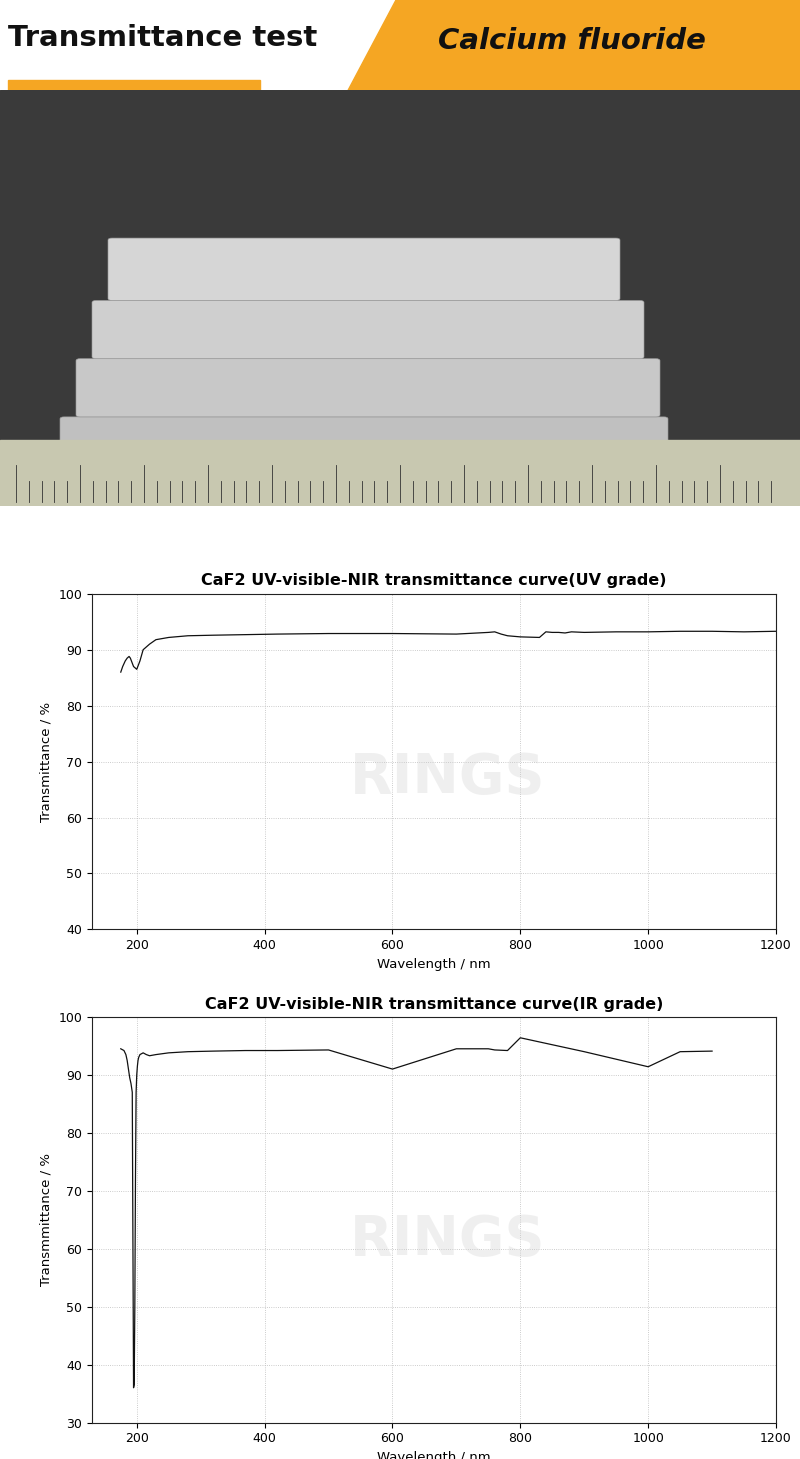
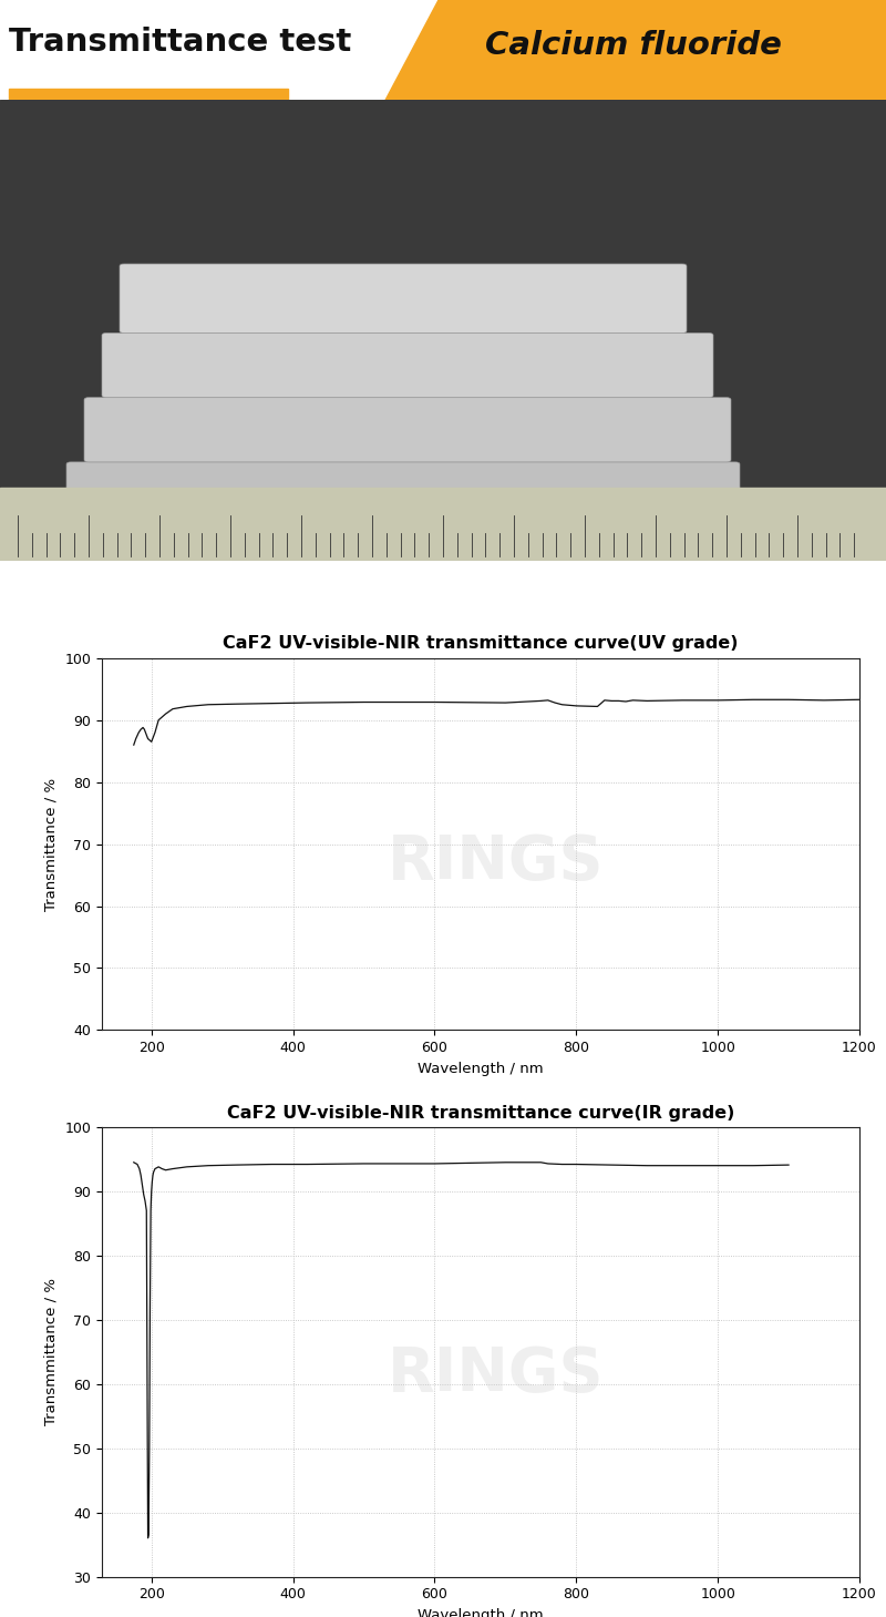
CaF2 UV-visible-NIR transmittance curve(IR grade)/600: 91.0 -> 94.3
CaF2 UV-visible-NIR transmittance curve(IR grade)/800: 96.4 -> 94.2
CaF2 UV-visible-NIR transmittance curve(IR grade)/1000: 91.4 -> 94.0
